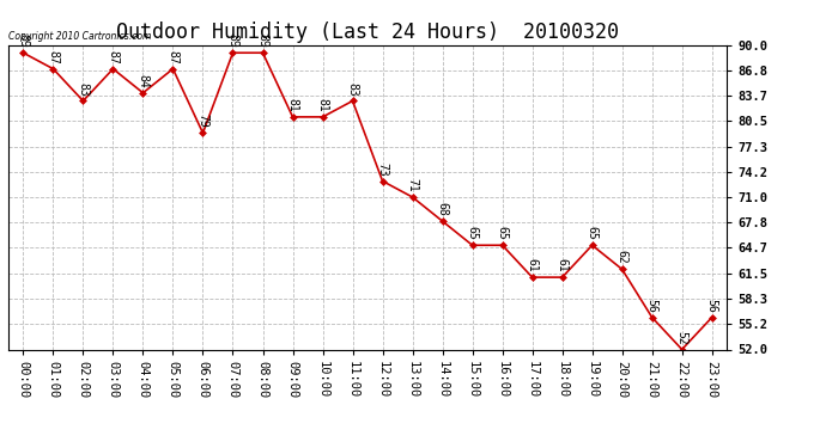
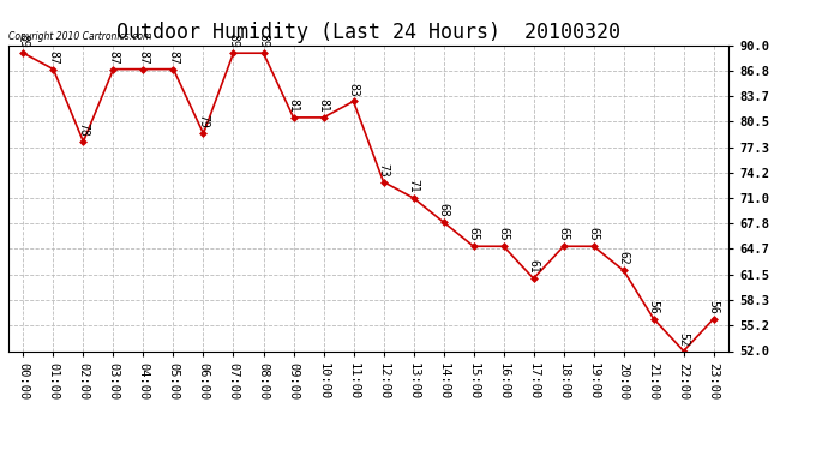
02:00: 83 -> 78
04:00: 84 -> 87
18:00: 61 -> 65
